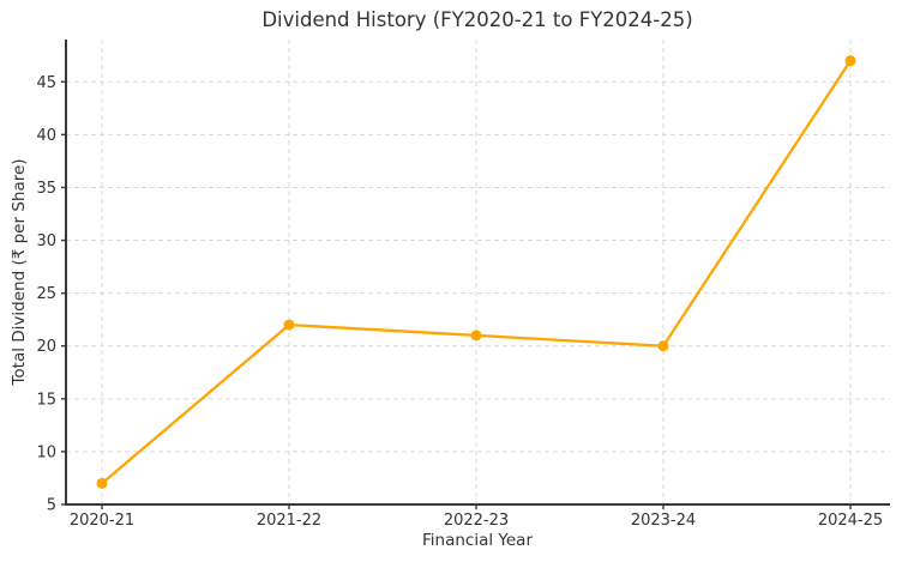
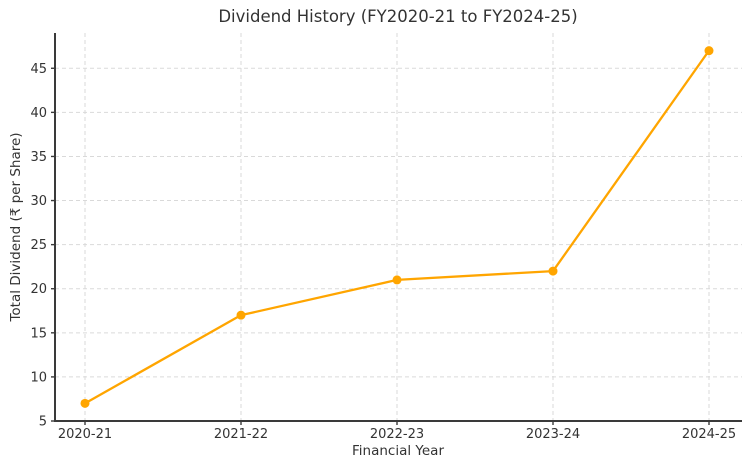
2021-22: 22 -> 17
2023-24: 20 -> 22
